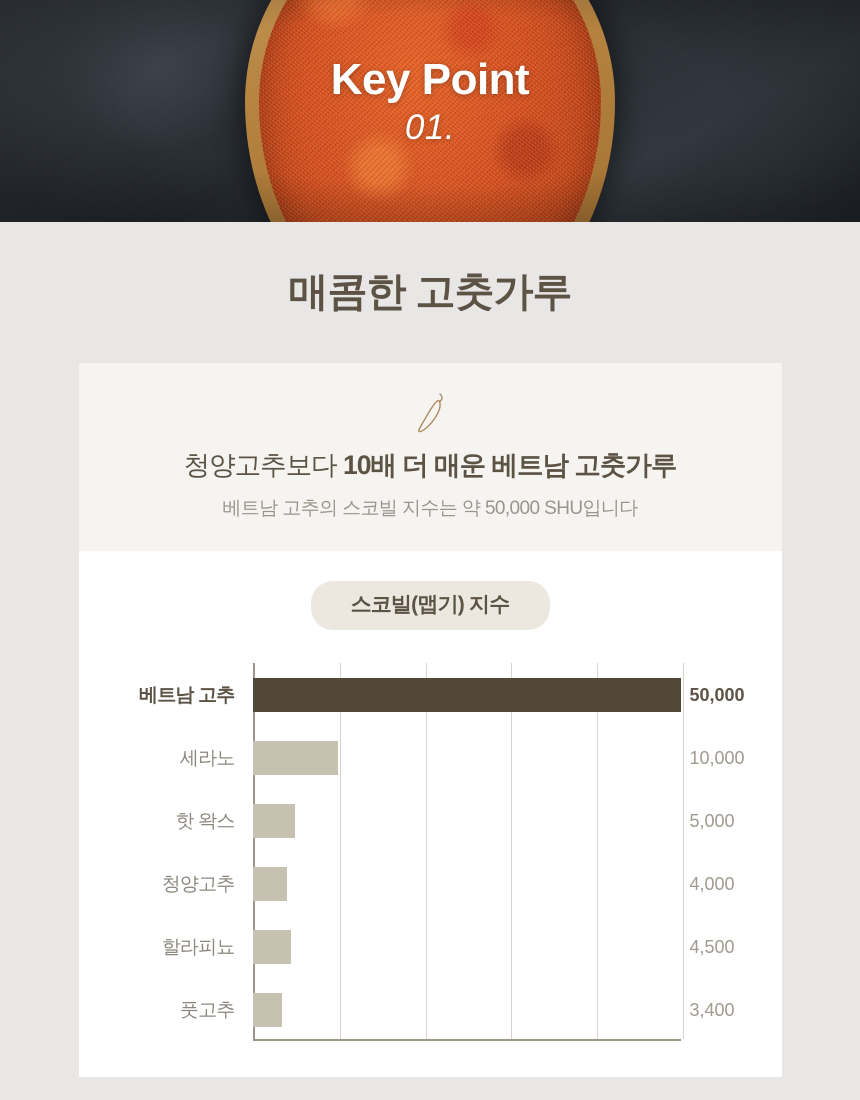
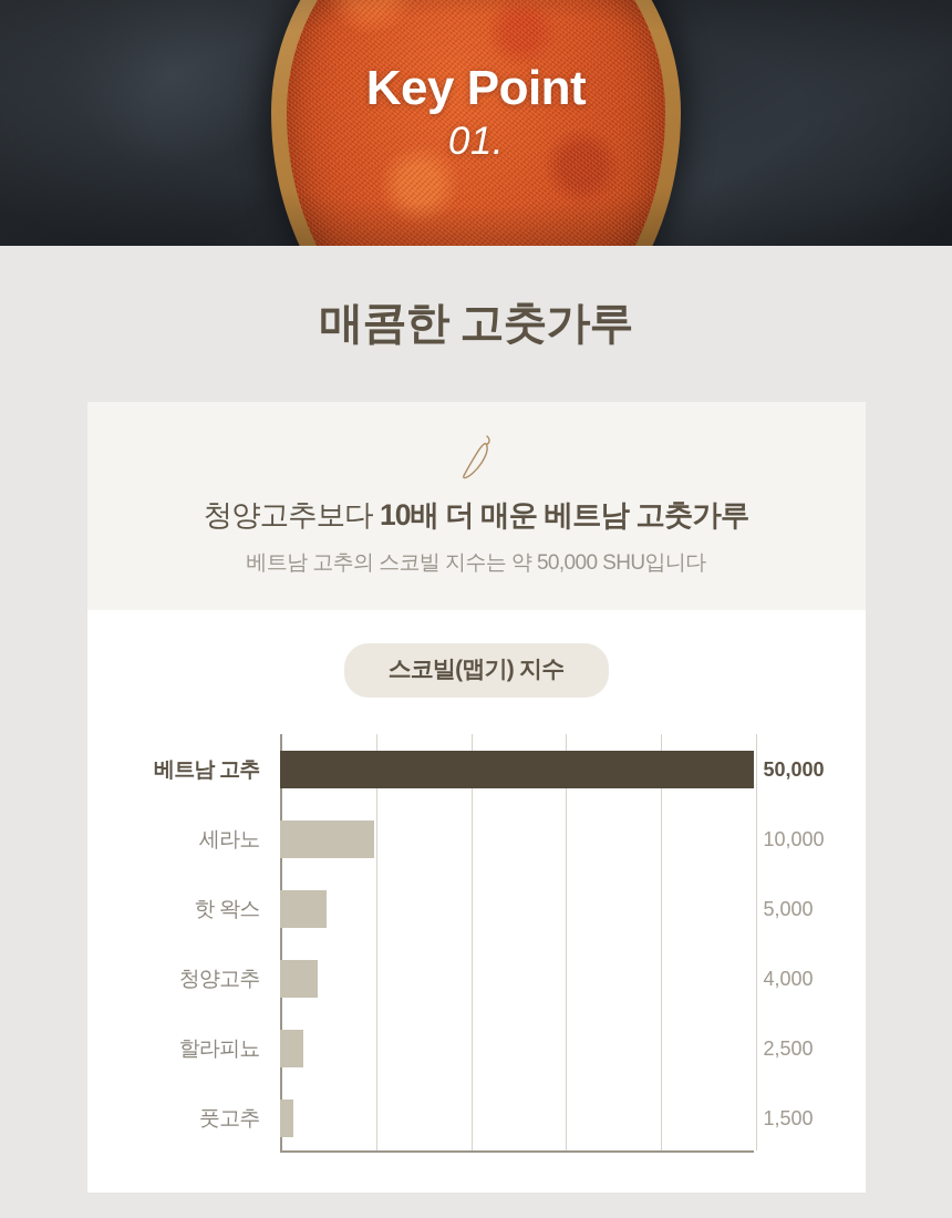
할라피뇨: 4,500 -> 2,500
풋고추: 3,400 -> 1,500
